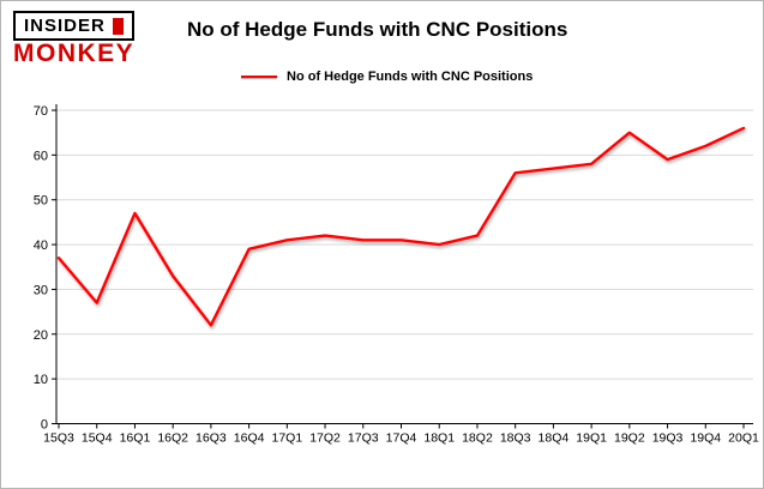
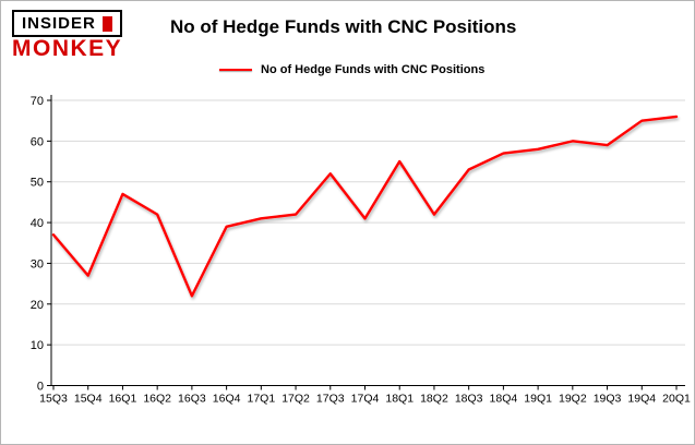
16Q2: 33 -> 42
17Q3: 41 -> 52
18Q1: 40 -> 55
18Q3: 56 -> 53
19Q2: 65 -> 60
19Q4: 62 -> 65
